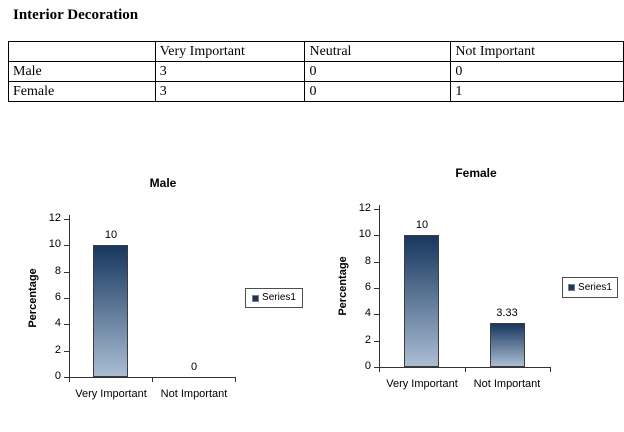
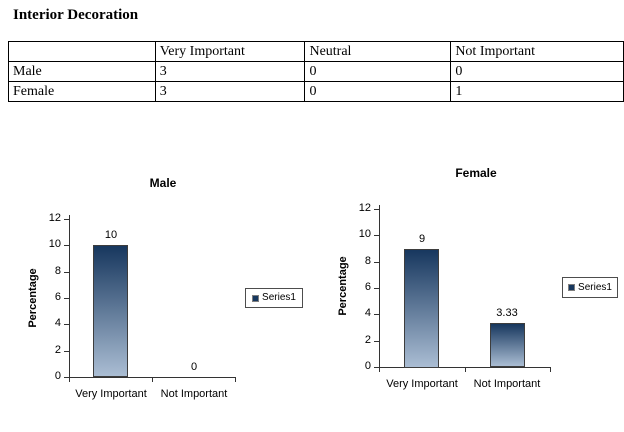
Female/Very Important: 10 -> 9
